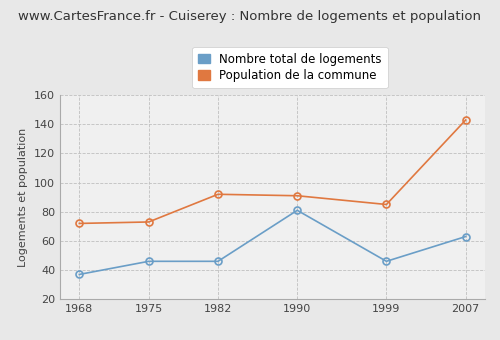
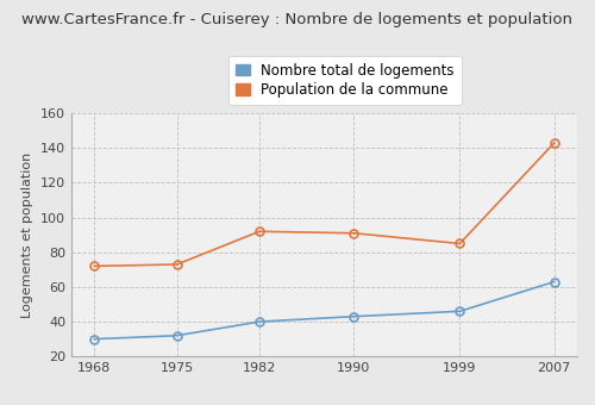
Nombre total de logements/1968: 37 -> 30
Nombre total de logements/1975: 46 -> 32
Nombre total de logements/1982: 46 -> 40
Nombre total de logements/1990: 81 -> 43
